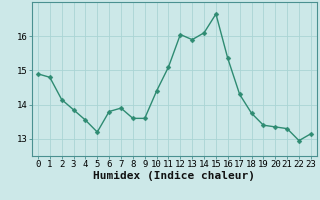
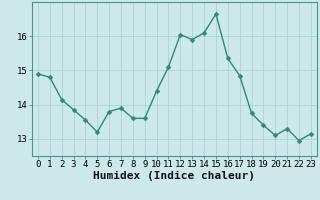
17: 14.30 -> 14.85
20: 13.35 -> 13.10
